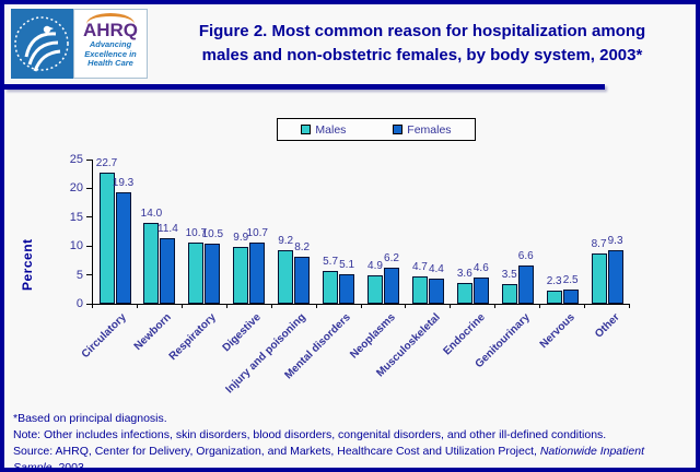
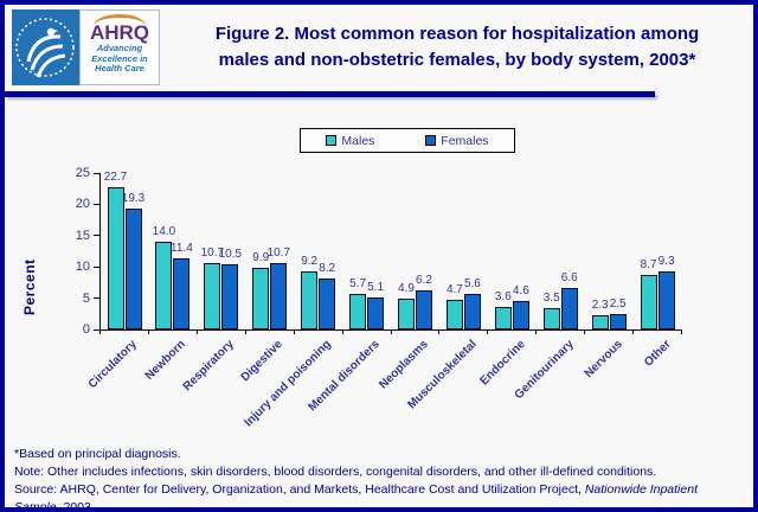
Females/Musculoskeletal: 4.4 -> 5.6
